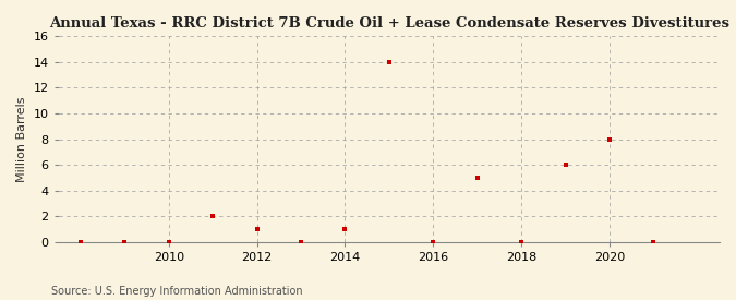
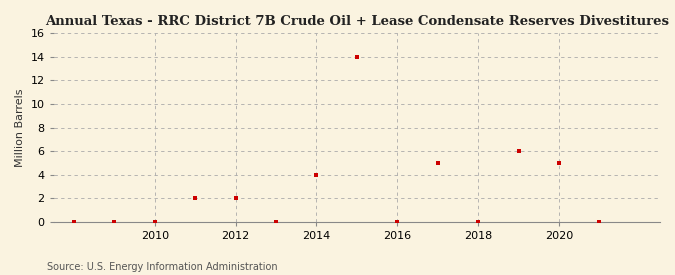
2012: 1 -> 2
2014: 1 -> 4
2020: 8 -> 5
